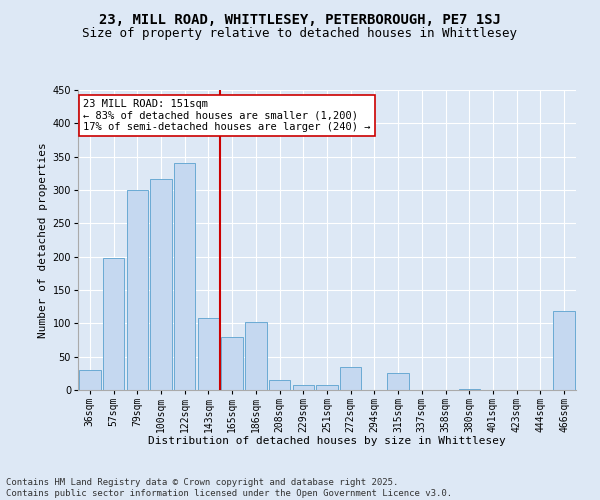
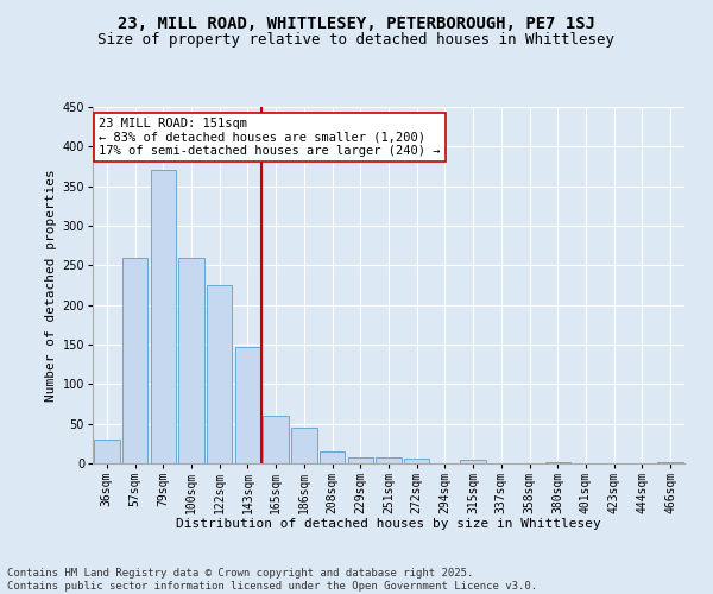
57sqm: 198 -> 260
79sqm: 300 -> 370
100sqm: 316 -> 260
122sqm: 340 -> 225
143sqm: 108 -> 147
165sqm: 80 -> 60
186sqm: 102 -> 45
272sqm: 34 -> 6
315sqm: 26 -> 5
466sqm: 118 -> 2
